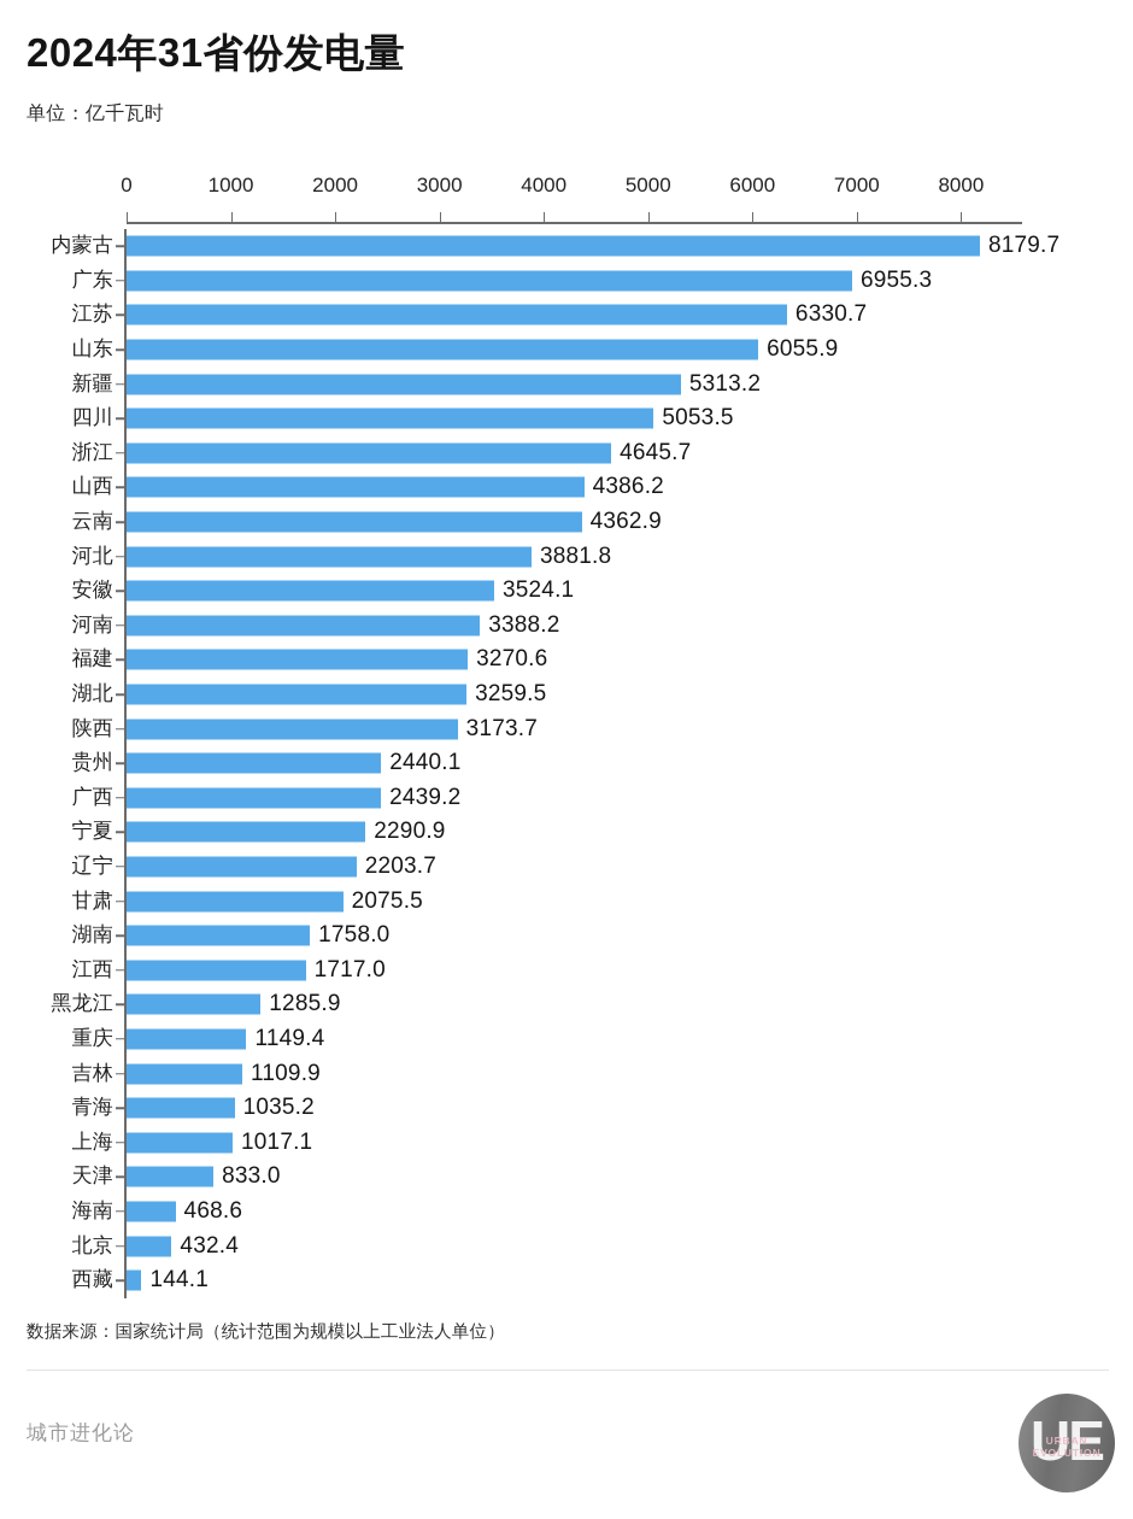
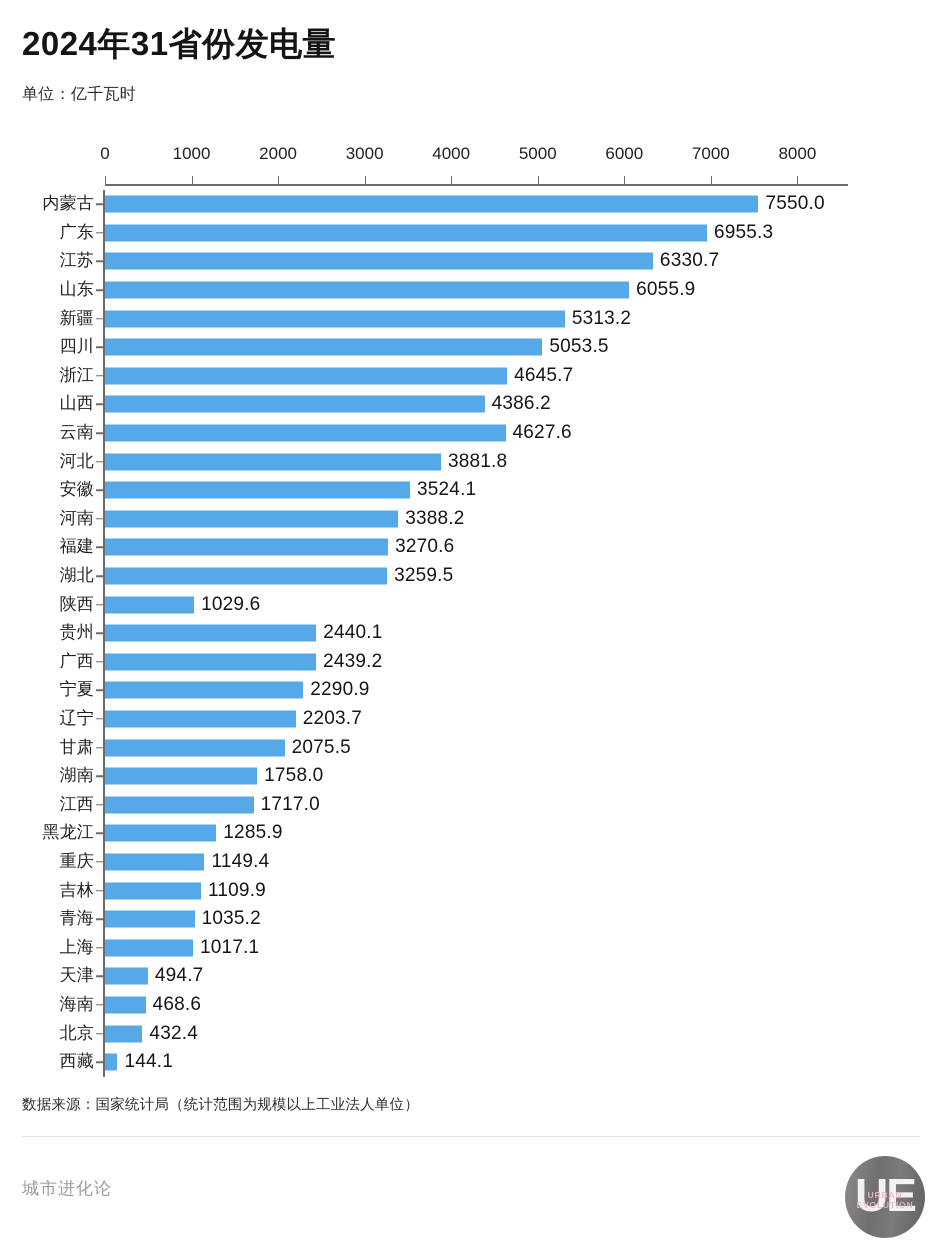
内蒙古: 8179.7 -> 7550.0
云南: 4362.9 -> 4627.6
陕西: 3173.7 -> 1029.6
天津: 833.0 -> 494.7
